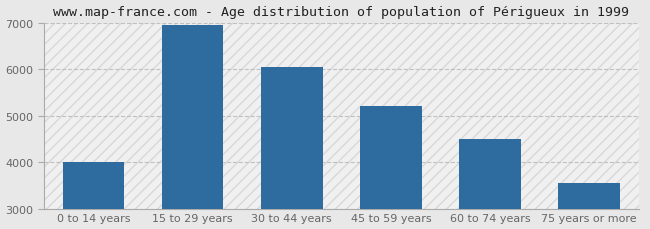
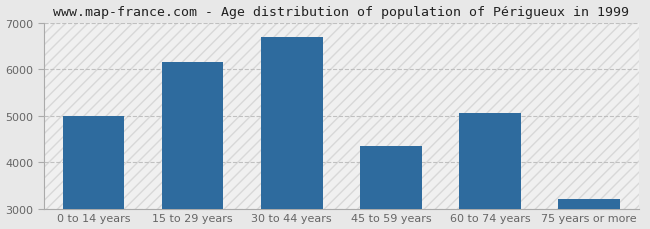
0 to 14 years: 4000 -> 5000
15 to 29 years: 6950 -> 6150
30 to 44 years: 6050 -> 6700
45 to 59 years: 5200 -> 4350
60 to 74 years: 4500 -> 5050
75 years or more: 3550 -> 3200
